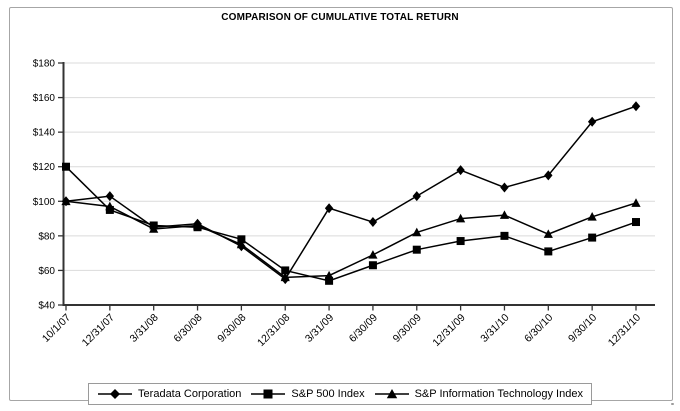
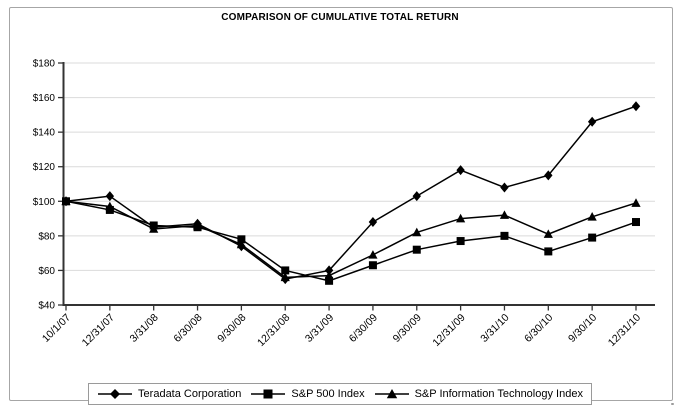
S&P 500 Index/10/1/07: $120 -> $100
Teradata Corporation/3/31/09: $96 -> $60
